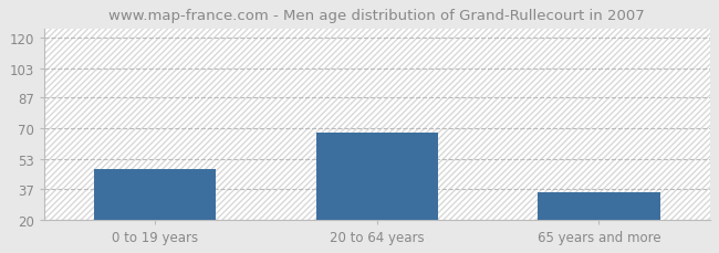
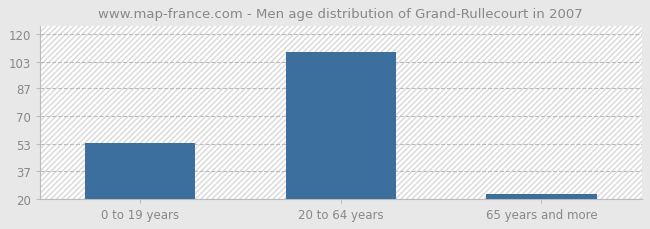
0 to 19 years: 48 -> 54
20 to 64 years: 68 -> 109
65 years and more: 35 -> 23
